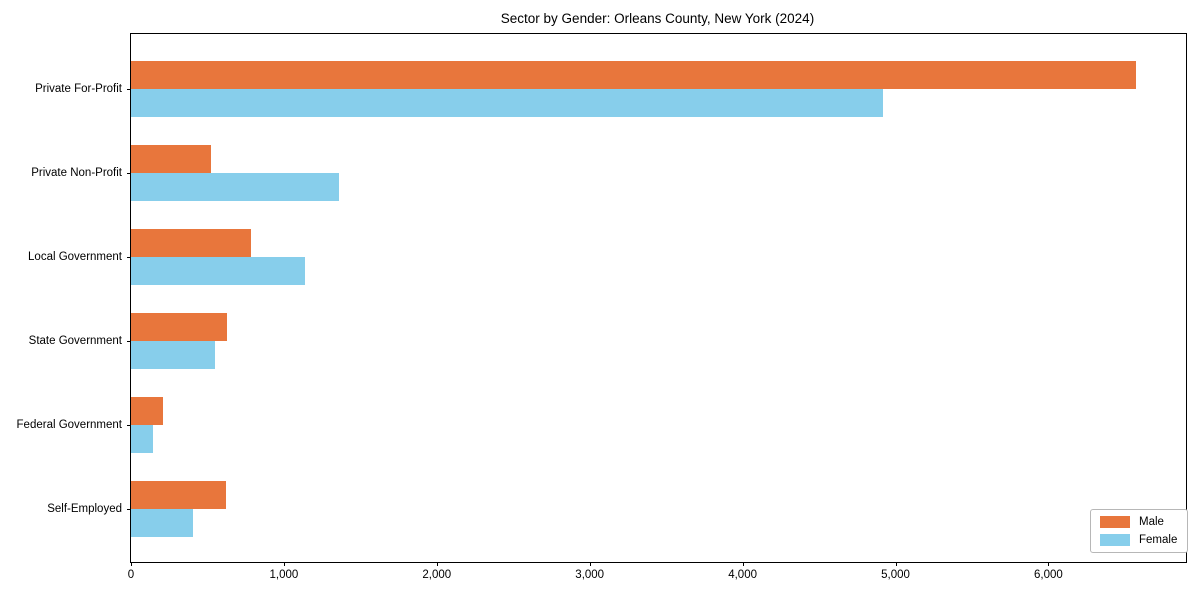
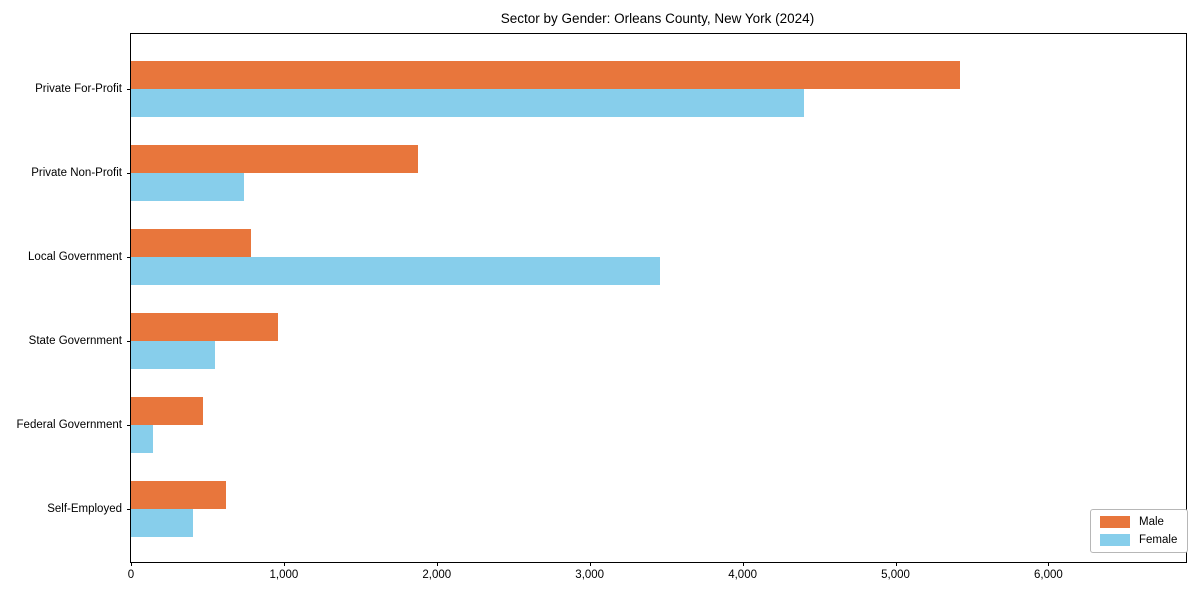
Male/Private For-Profit: 6580 -> 5420
Female/Private For-Profit: 4920 -> 4400
Male/Private Non-Profit: 520 -> 1880
Female/Private Non-Profit: 1360 -> 740
Female/Local Government: 1140 -> 3460
Male/State Government: 630 -> 960
Male/Federal Government: 210 -> 470
